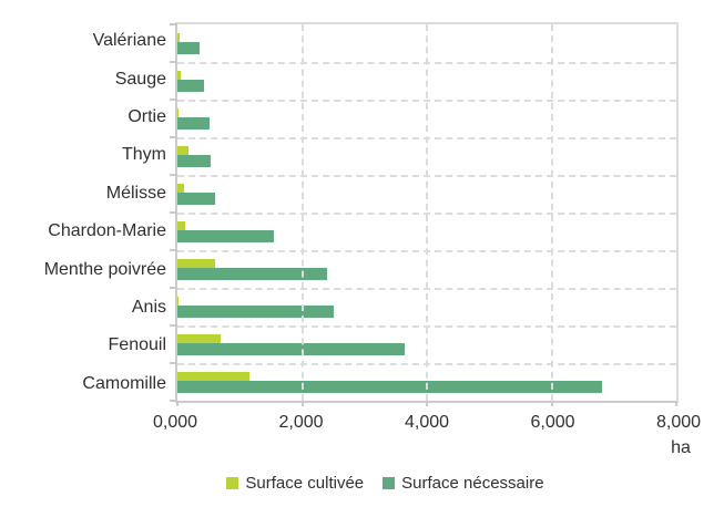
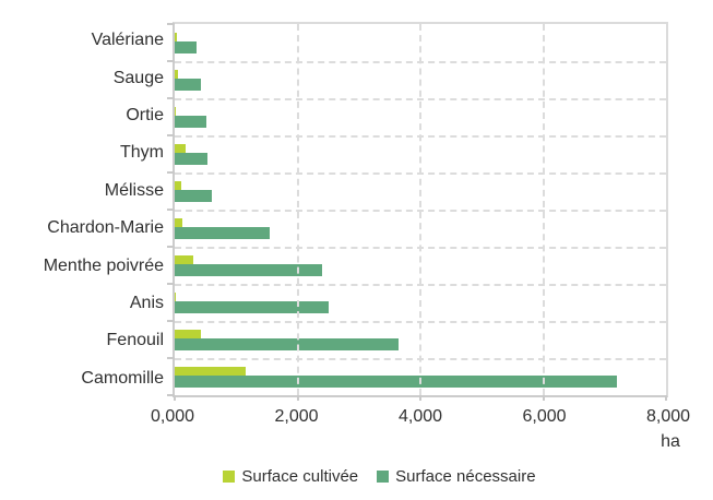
Surface cultivée/Menthe poivrée: 600 -> 300
Surface cultivée/Fenouil: 700 -> 400
Surface nécessaire/Camomille: 6800 -> 7200
